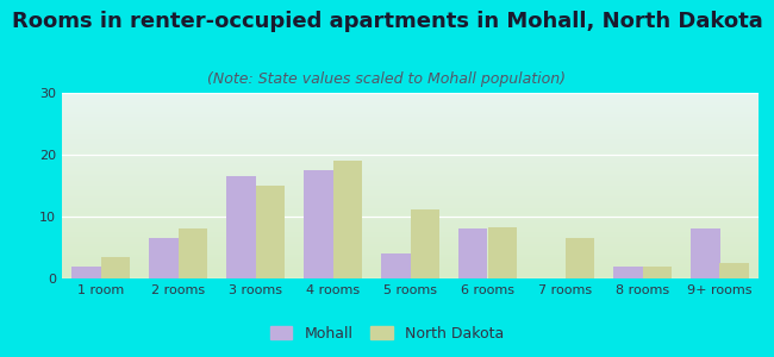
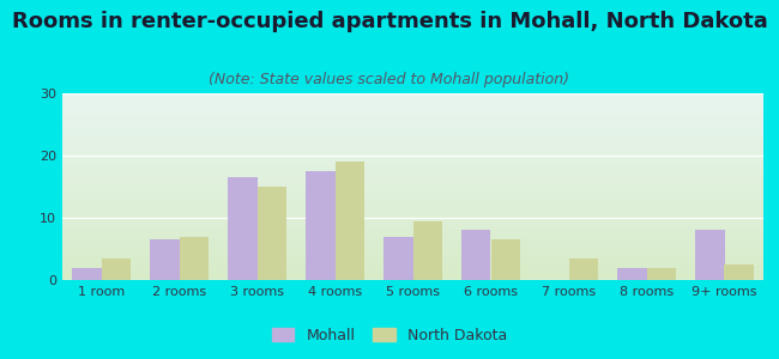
North Dakota/2 rooms: 8.0 -> 7.0
Mohall/5 rooms: 4.0 -> 7.0
North Dakota/5 rooms: 11.2 -> 9.5
North Dakota/6 rooms: 8.2 -> 6.5
North Dakota/7 rooms: 6.6 -> 3.5
